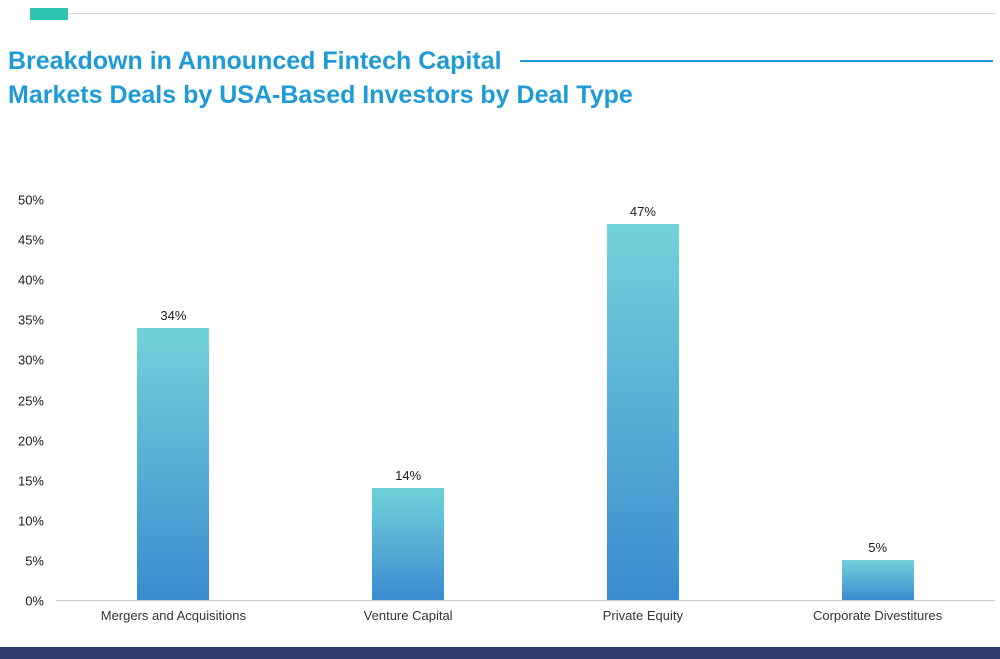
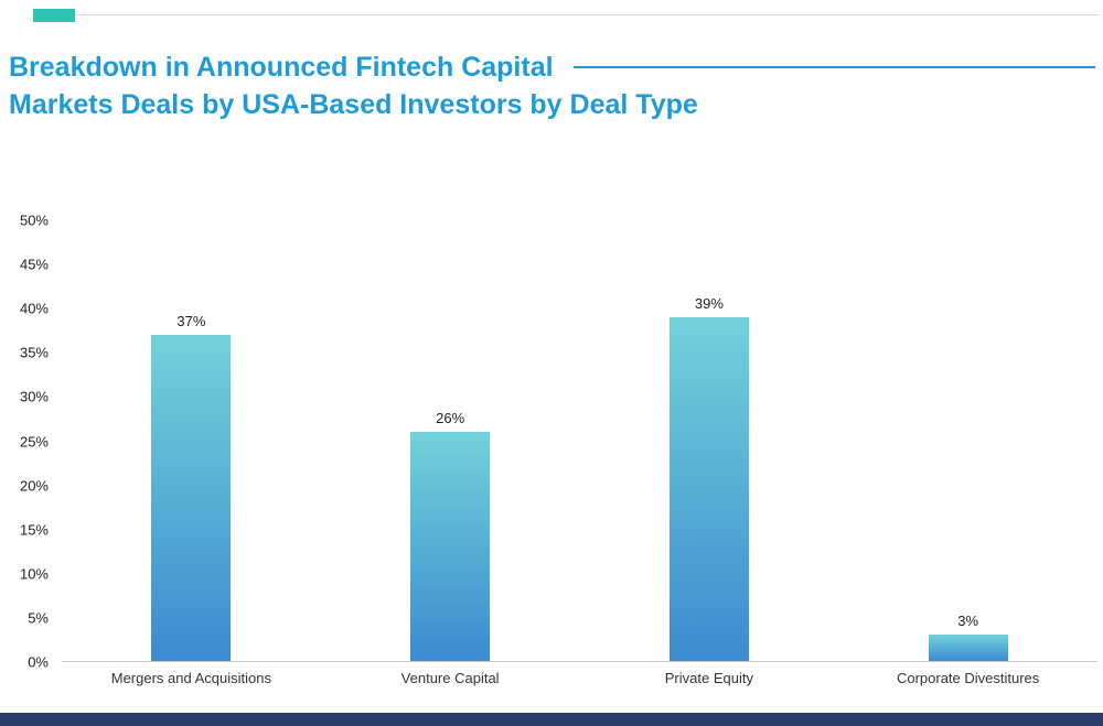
Mergers and Acquisitions: 34% -> 37%
Venture Capital: 14% -> 26%
Private Equity: 47% -> 39%
Corporate Divestitures: 5% -> 3%
